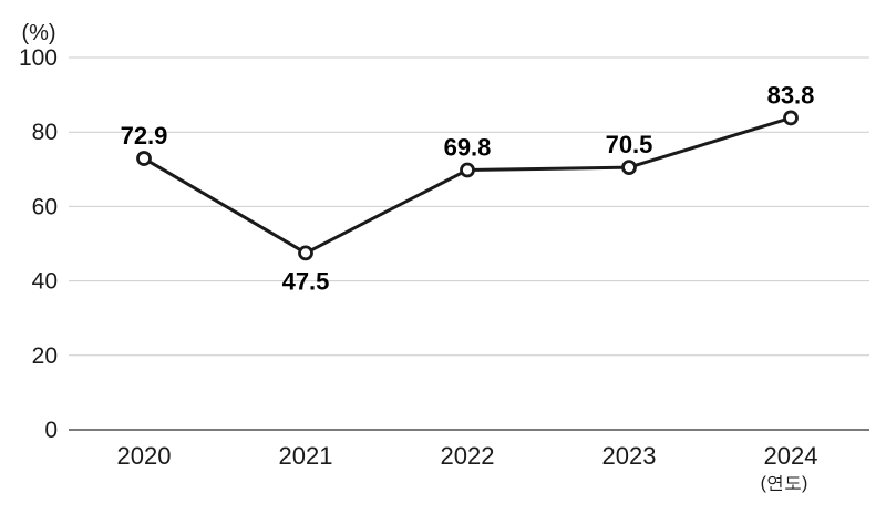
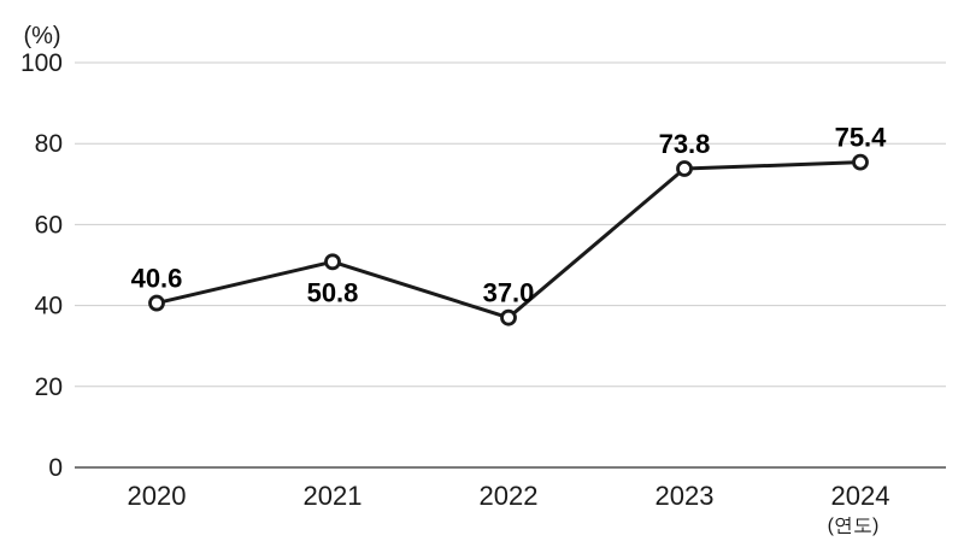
2020: 72.9 -> 40.6
2021: 47.5 -> 50.8
2022: 69.8 -> 37.0
2023: 70.5 -> 73.8
2024: 83.8 -> 75.4
